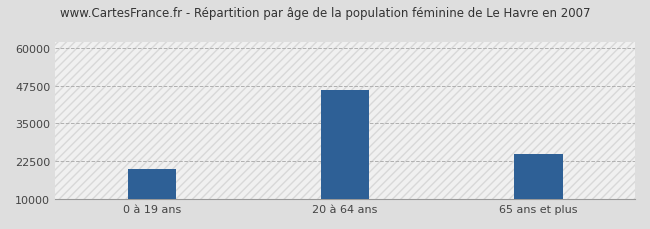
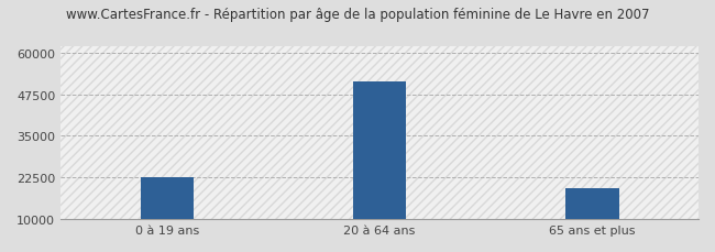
0 à 19 ans: 20000 -> 22600
20 à 64 ans: 46000 -> 51200
65 ans et plus: 25000 -> 19200
